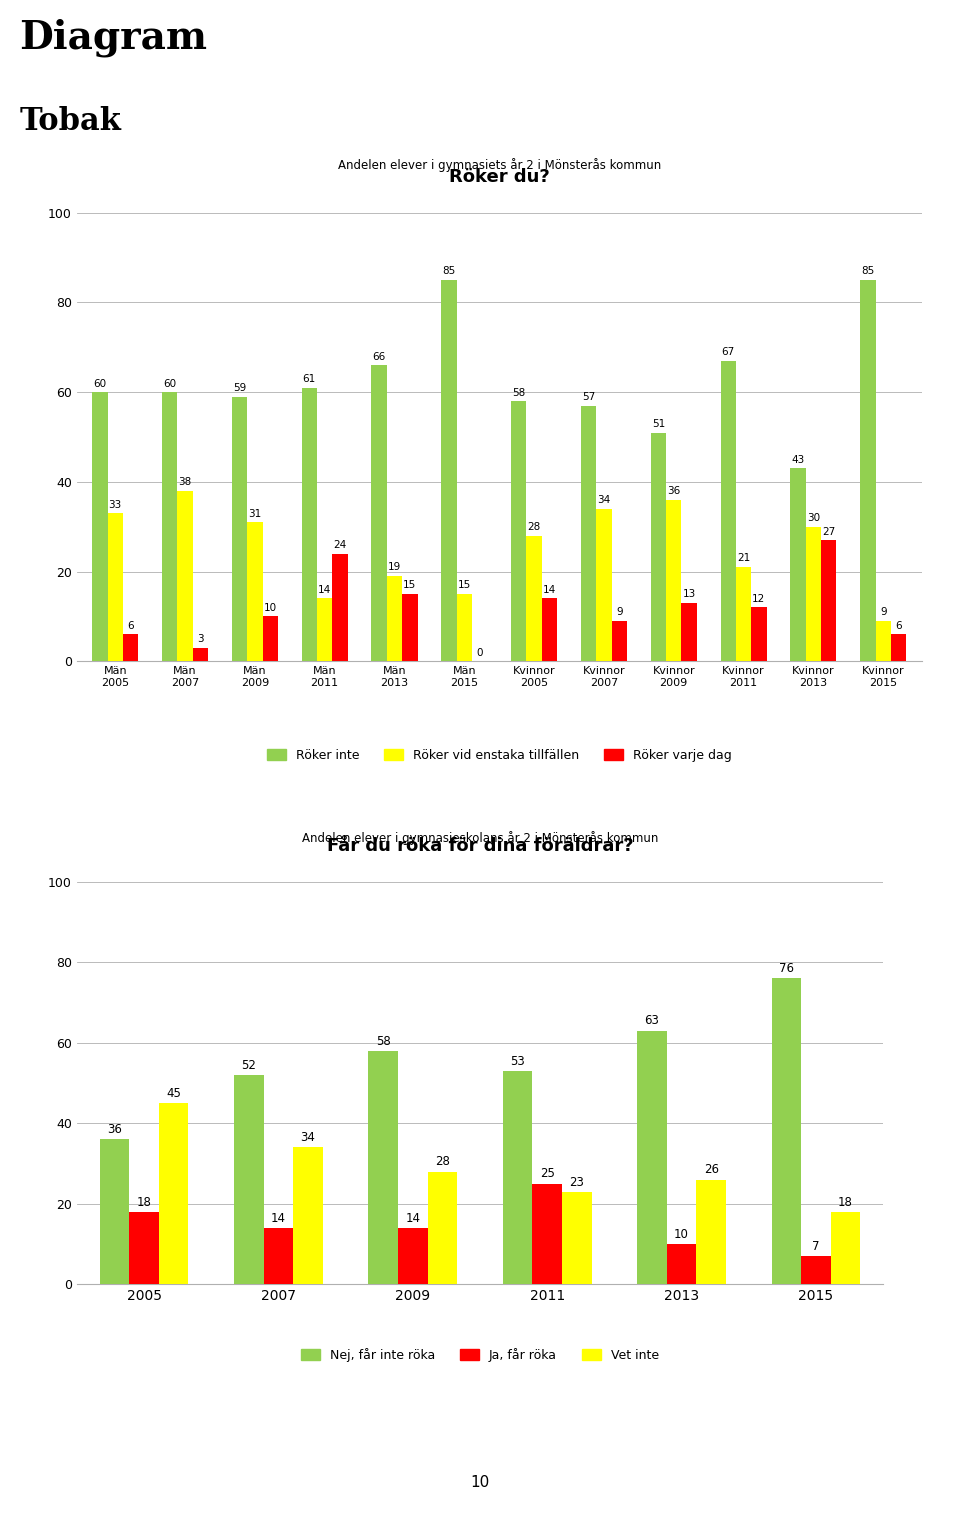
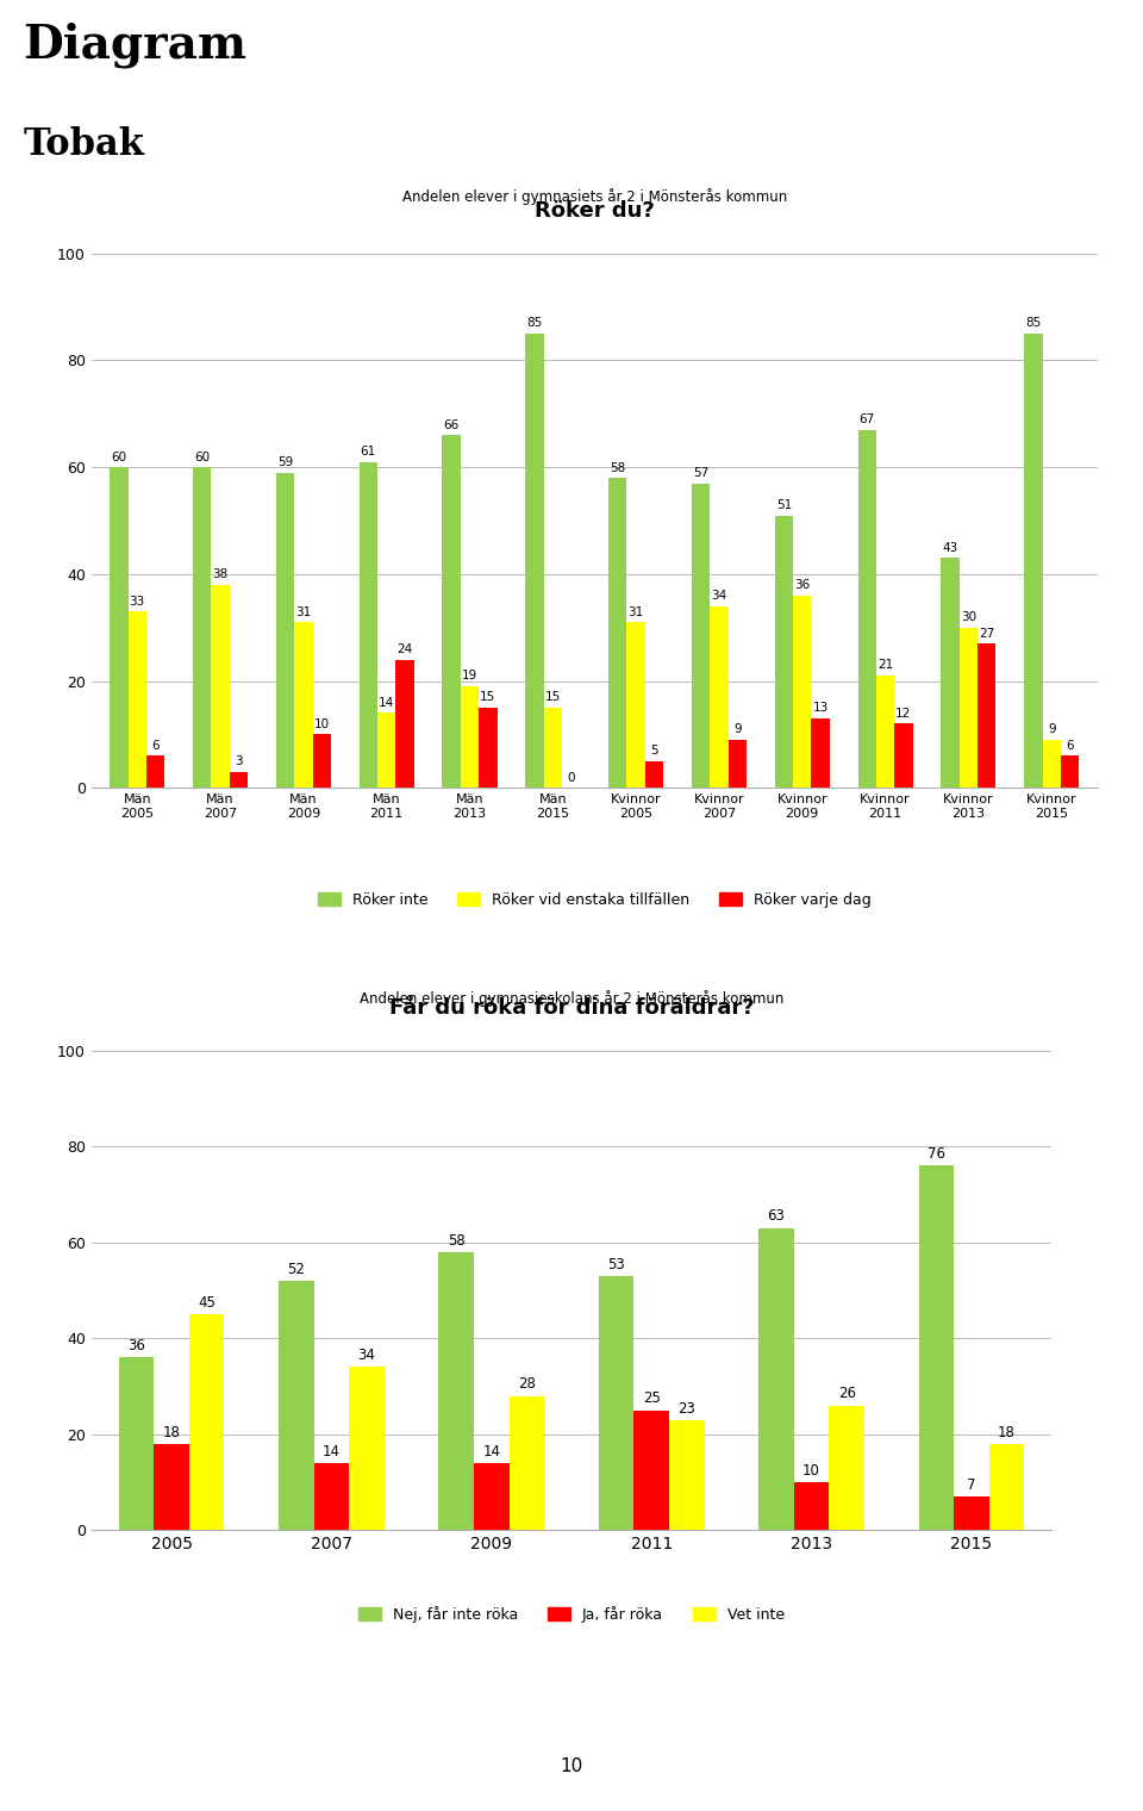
Röker vid enstaka tillfällen/Kvinnor 2005: 28 -> 31
Röker varje dag/Kvinnor 2005: 14 -> 5
